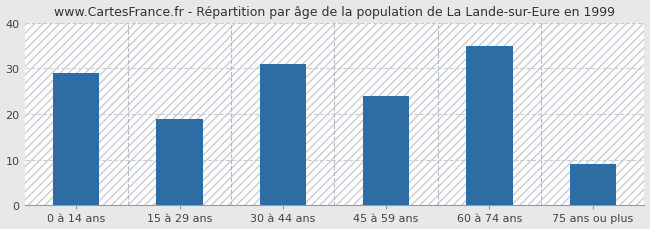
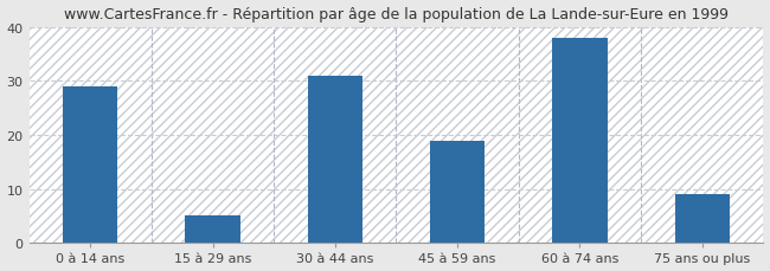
15 à 29 ans: 19 -> 5
45 à 59 ans: 24 -> 19
60 à 74 ans: 35 -> 38
